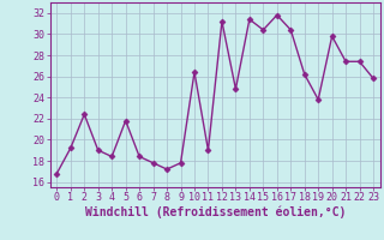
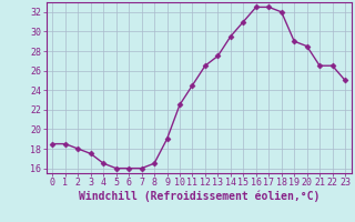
0: 16.8 -> 18.5
1: 19.2 -> 18.5
2: 22.4 -> 18.0
3: 19.0 -> 17.5
4: 18.4 -> 16.5
5: 21.8 -> 16.0
6: 18.4 -> 16.0
7: 17.8 -> 16.0
8: 17.2 -> 16.5
9: 17.8 -> 19.0
10: 26.4 -> 22.5
11: 19.0 -> 24.5
12: 31.2 -> 26.5
13: 24.8 -> 27.5
14: 31.4 -> 29.5
15: 30.4 -> 31.0
16: 31.8 -> 32.5
17: 30.4 -> 32.5
18: 26.2 -> 32.0
19: 23.8 -> 29.0
20: 29.8 -> 28.5
21: 27.4 -> 26.5
22: 27.4 -> 26.5
23: 25.8 -> 25.0
